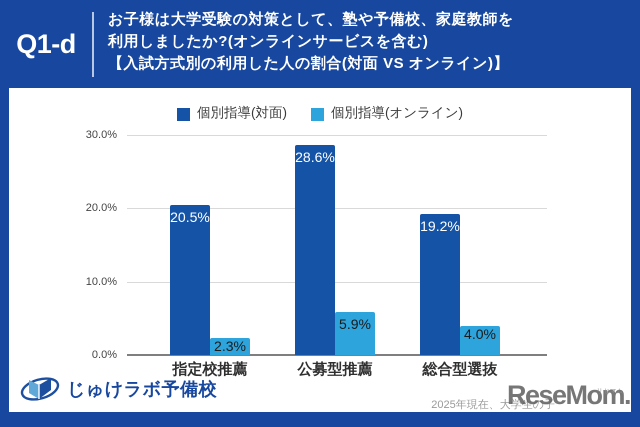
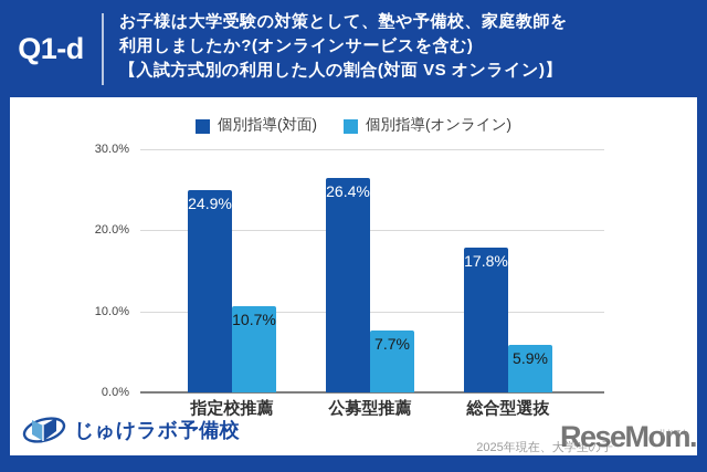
個別指導(対面)/指定校推薦: 20.5% -> 24.9%
個別指導(オンライン)/指定校推薦: 2.3% -> 10.7%
個別指導(対面)/公募型推薦: 28.6% -> 26.4%
個別指導(オンライン)/公募型推薦: 5.9% -> 7.7%
個別指導(対面)/総合型選抜: 19.2% -> 17.8%
個別指導(オンライン)/総合型選抜: 4.0% -> 5.9%
